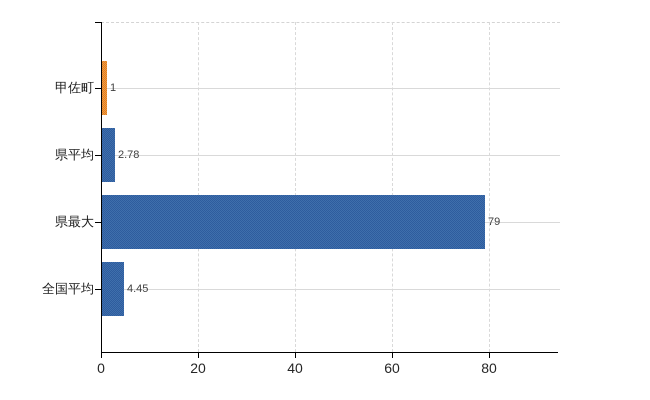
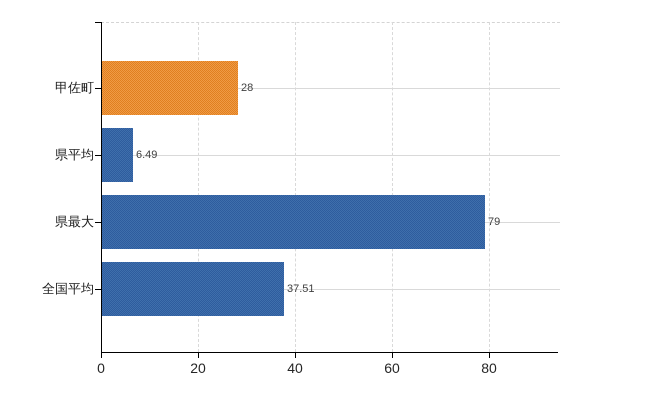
甲佐町: 1 -> 28
県平均: 2.78 -> 6.49
全国平均: 4.45 -> 37.51
